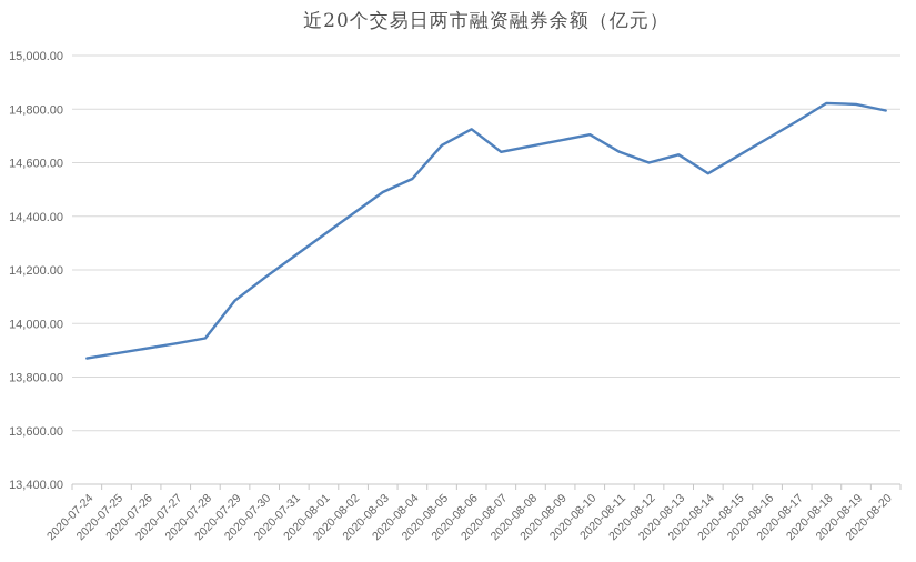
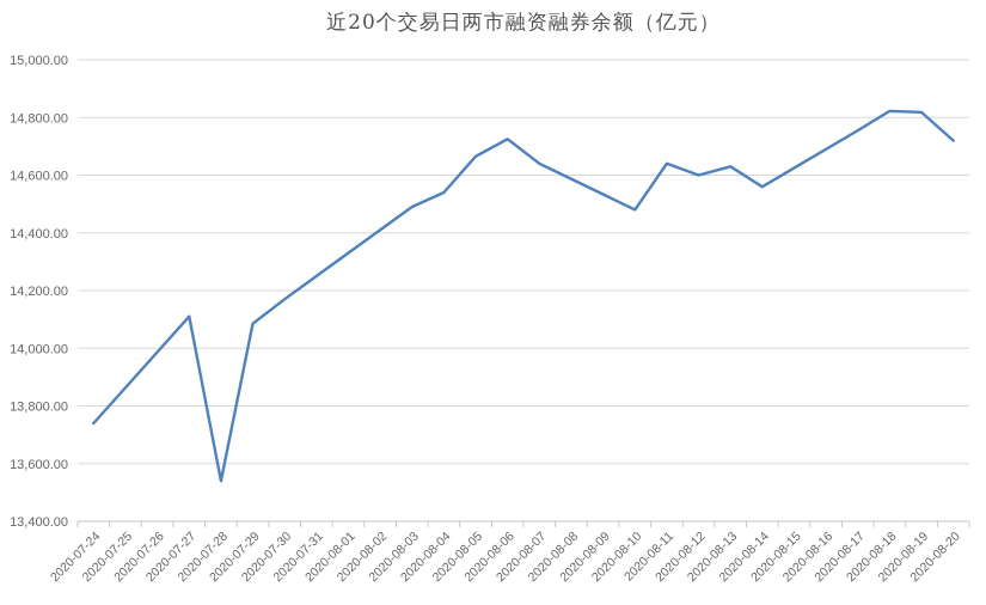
2020-07-24: 13870 -> 13740
2020-07-27: 13920 -> 14110
2020-07-28: 13940 -> 13540
2020-08-10: 14700 -> 14480
2020-08-20: 14800 -> 14720
